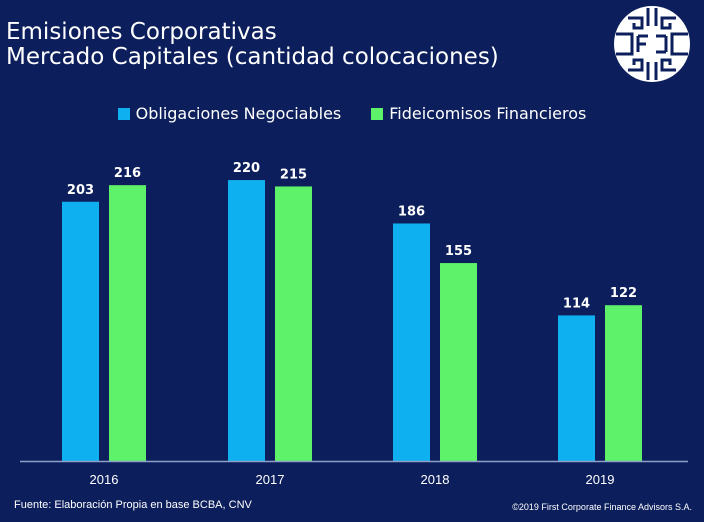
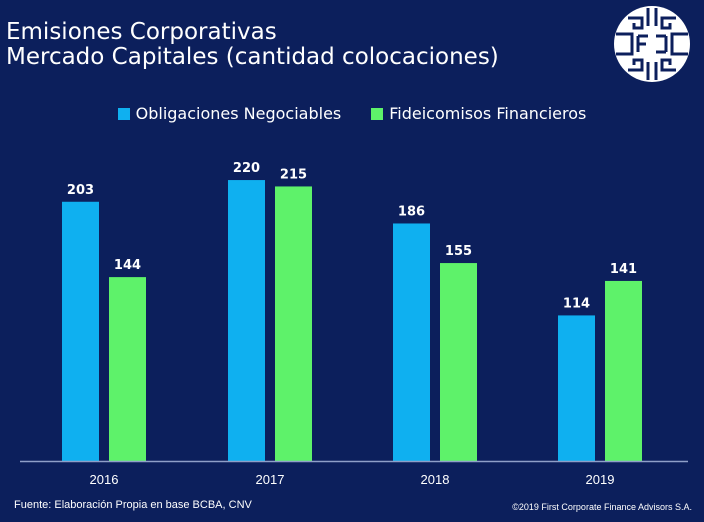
Fideicomisos Financieros/2016: 216 -> 144
Fideicomisos Financieros/2019: 122 -> 141
